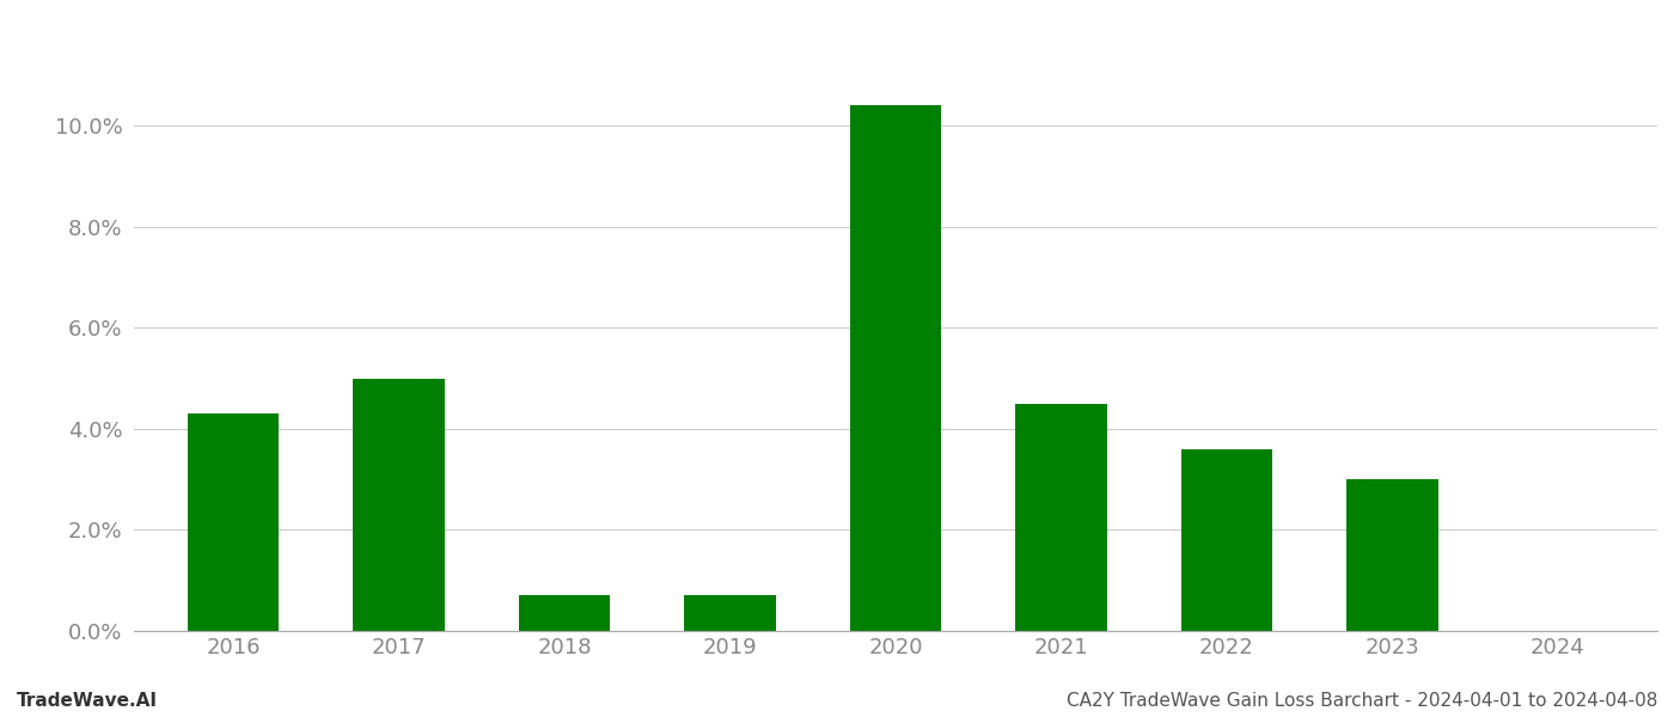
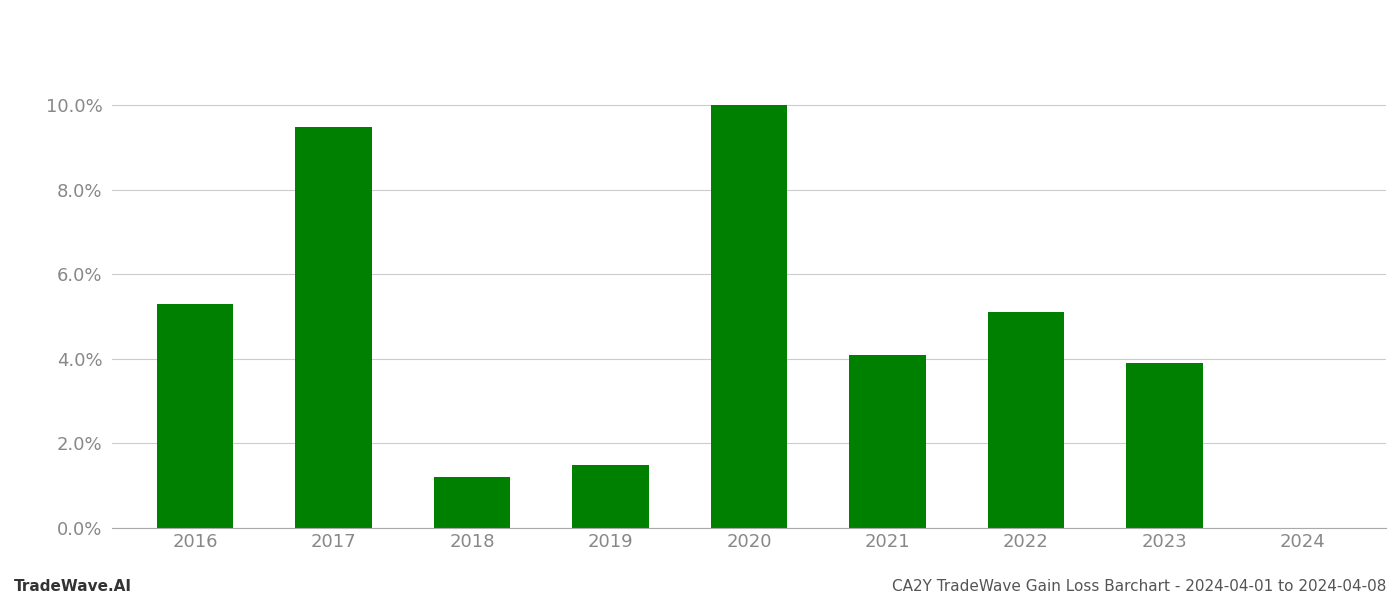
2016: 4.3% -> 5.3%
2017: 5.0% -> 9.5%
2018: 0.7% -> 1.2%
2019: 0.7% -> 1.5%
2020: 10.4% -> 10.0%
2021: 4.5% -> 4.1%
2022: 3.6% -> 5.1%
2023: 3.0% -> 3.9%
